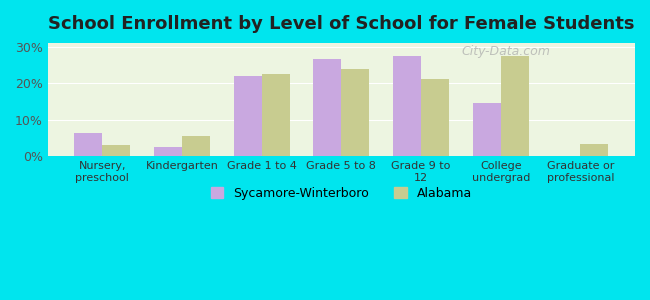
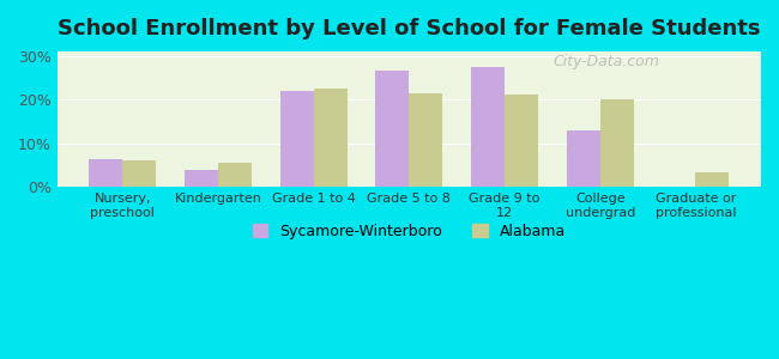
Alabama/Nursery, preschool: 3.0% -> 6.0%
Sycamore-Winterboro/Kindergarten: 2.5% -> 4.0%
Alabama/Grade 5 to 8: 24.0% -> 21.5%
Sycamore-Winterboro/College undergrad: 14.5% -> 13.0%
Alabama/College undergrad: 27.5% -> 20.0%
